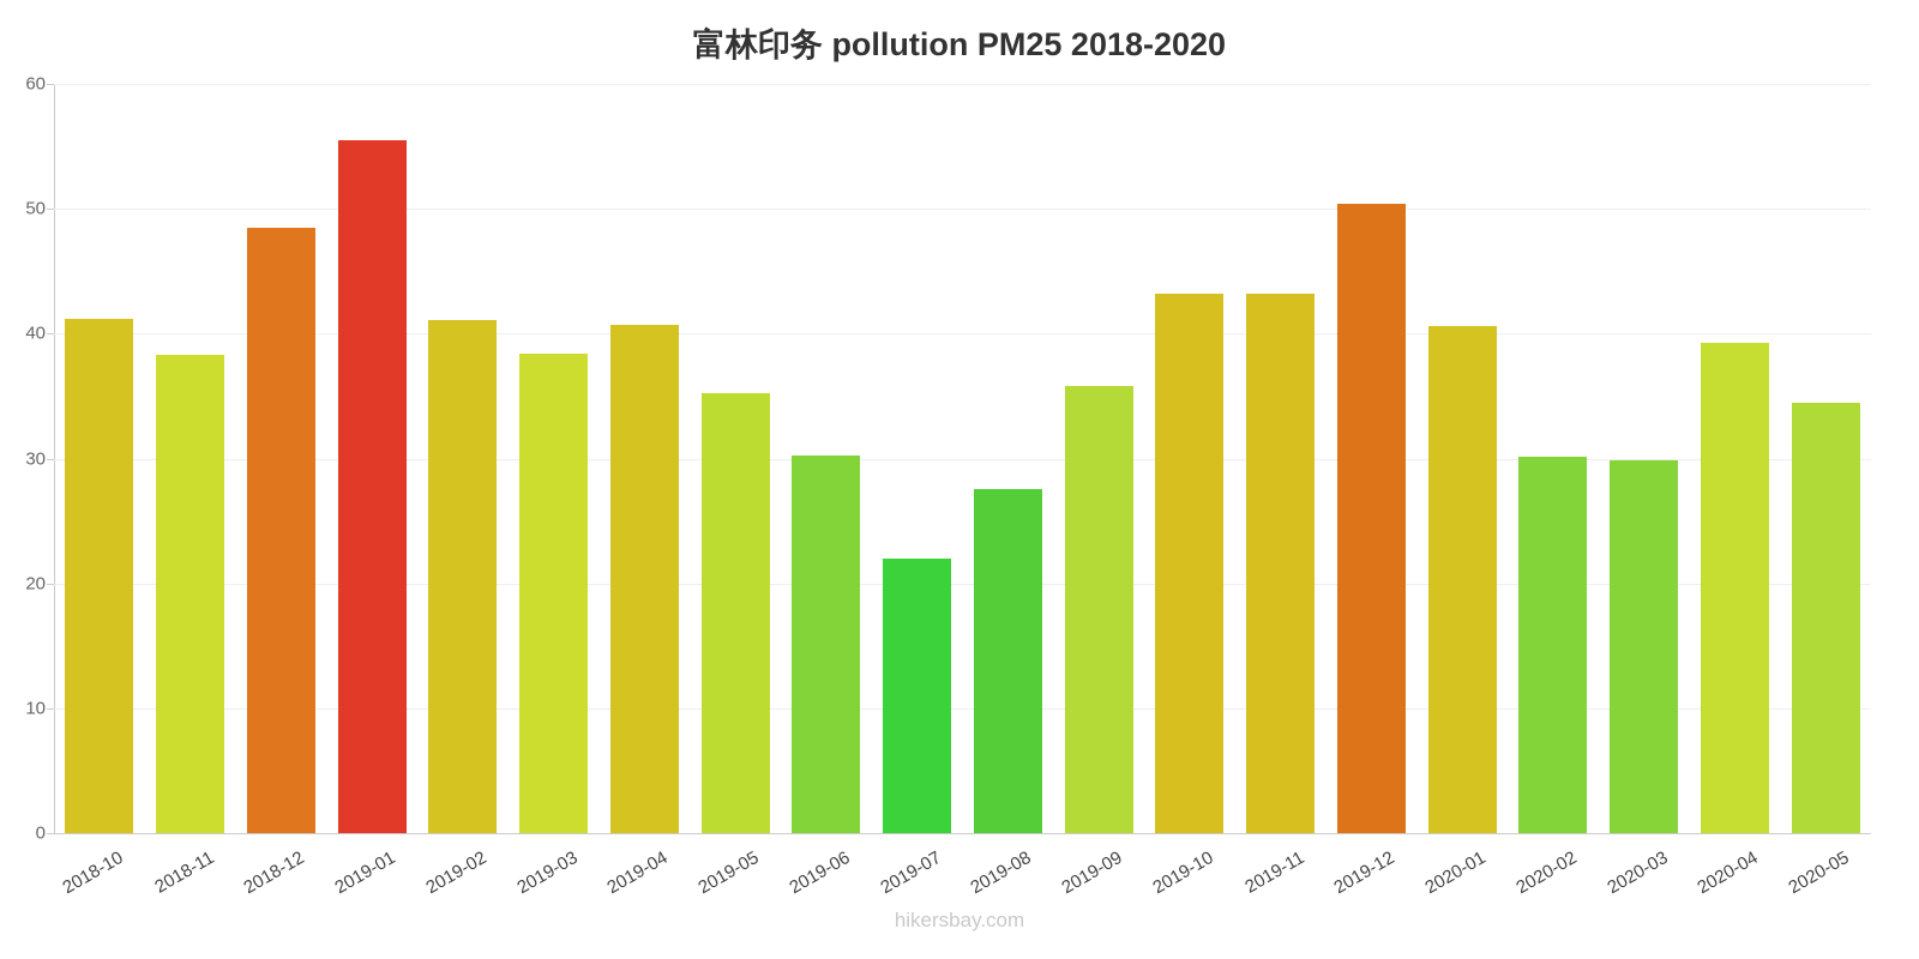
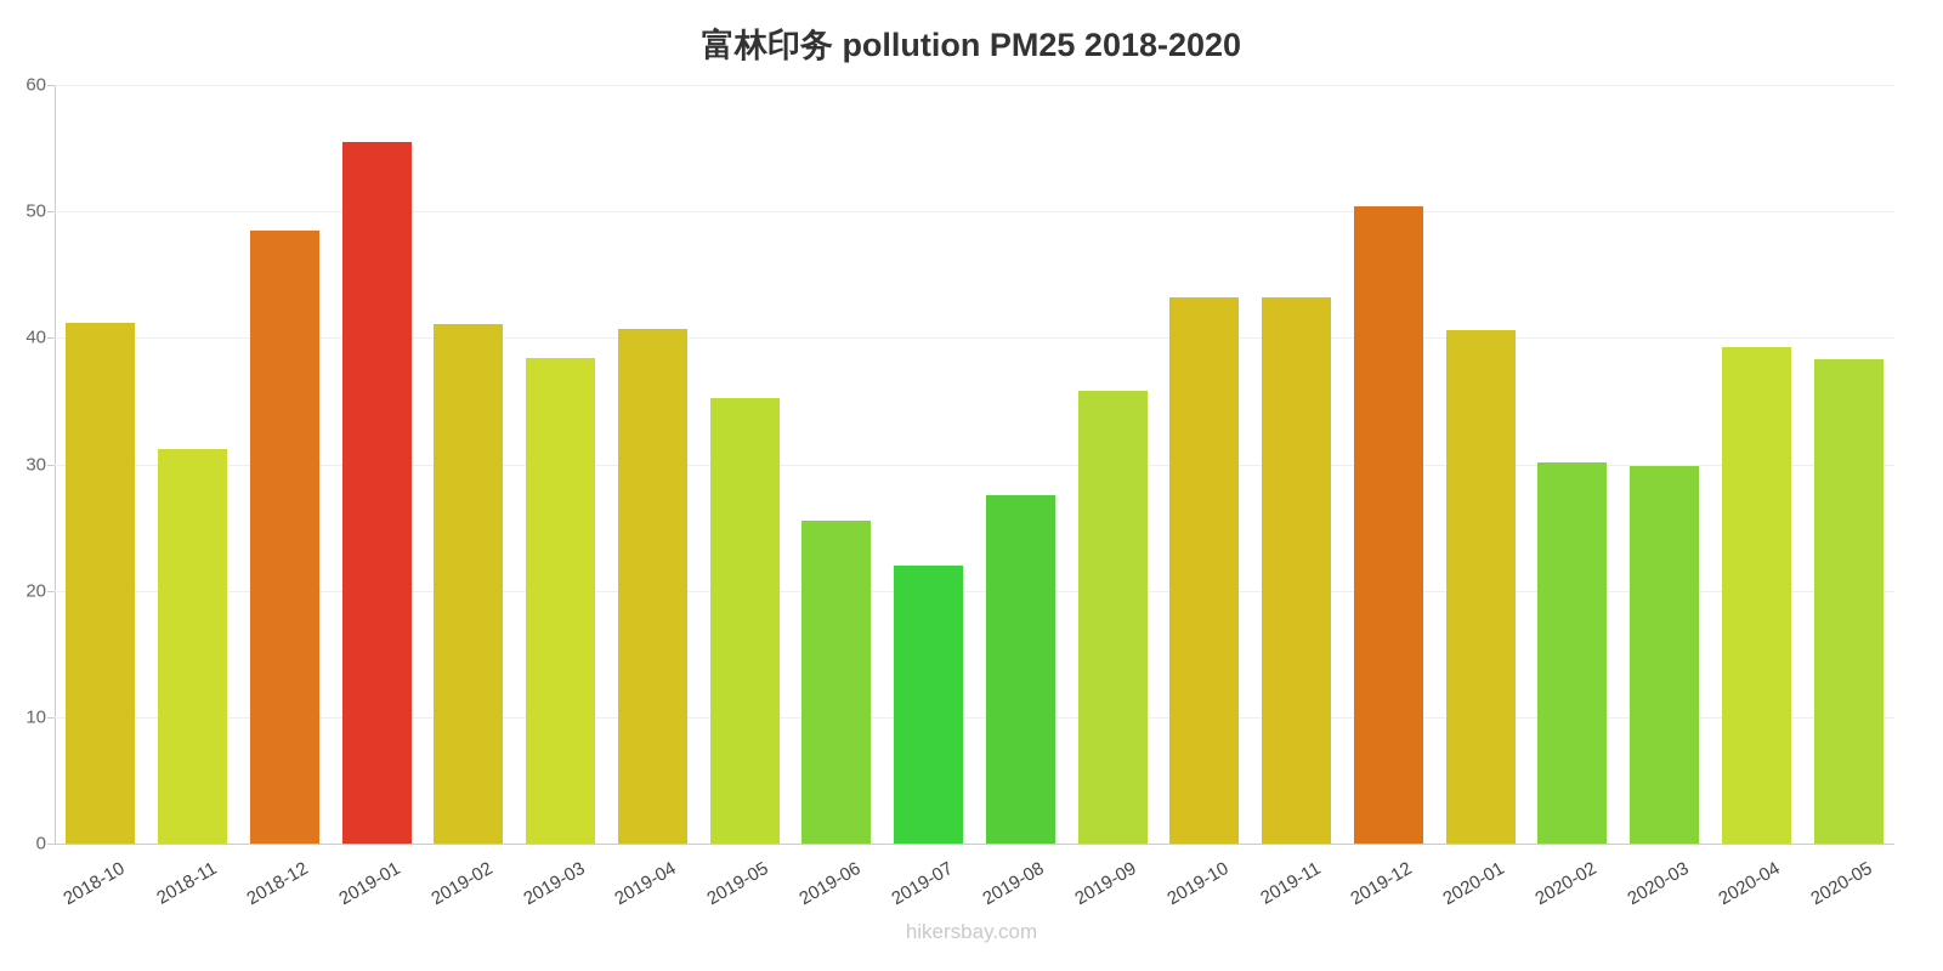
2018-11: 38.3 -> 31.2
2019-06: 30.2 -> 25.5
2020-05: 34.5 -> 38.3
